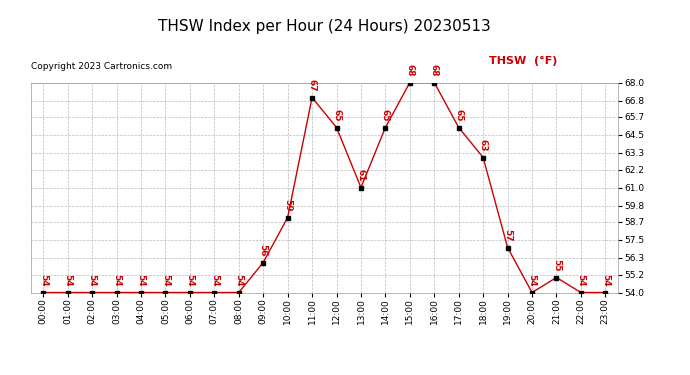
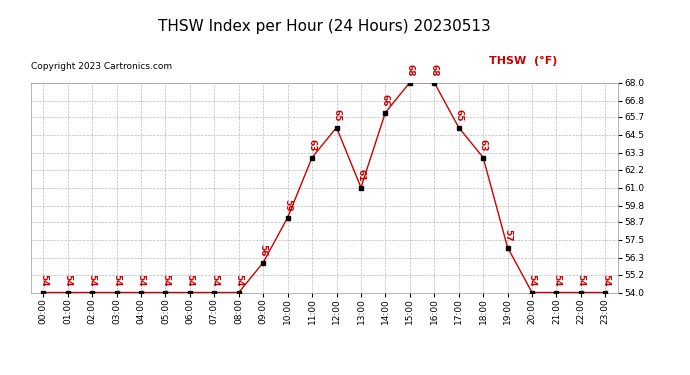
11:00: 67 -> 63
14:00: 65 -> 66
21:00: 55 -> 54
